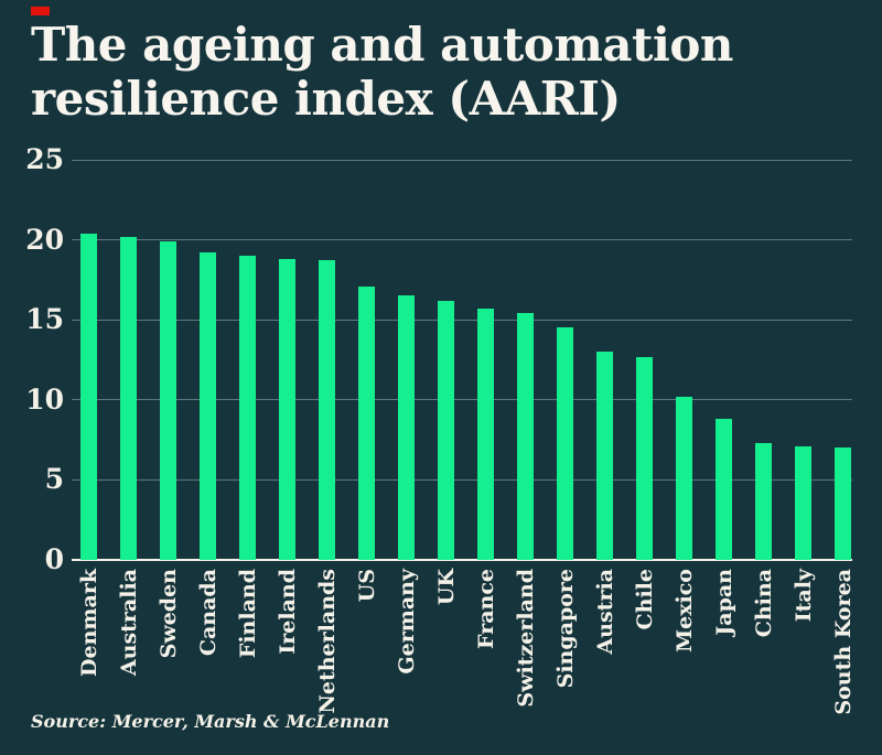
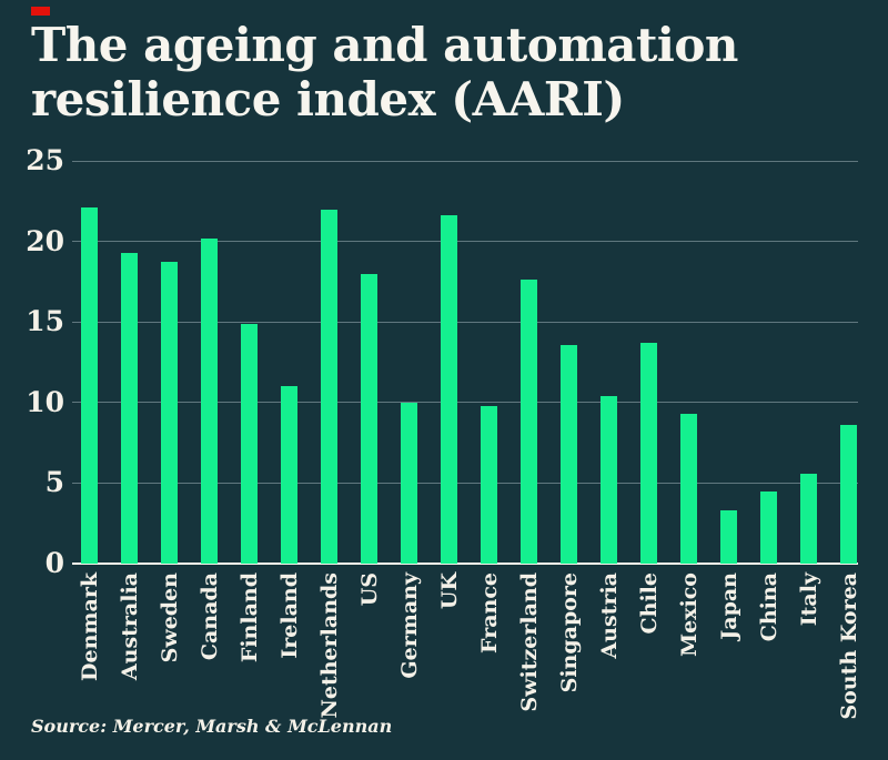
Denmark: 20.4 -> 22.1
Australia: 20.2 -> 19.3
Sweden: 19.9 -> 18.7
Canada: 19.2 -> 20.2
Finland: 19.0 -> 14.9
Ireland: 18.8 -> 11.0
Netherlands: 18.7 -> 22.0
US: 17.1 -> 18.0
Germany: 16.5 -> 10.0
UK: 16.2 -> 21.6
France: 15.7 -> 9.8
Switzerland: 15.4 -> 17.6
Singapore: 14.5 -> 13.6
Austria: 13.0 -> 10.4
Chile: 12.7 -> 13.7
Mexico: 10.2 -> 9.3
Japan: 8.8 -> 3.3
China: 7.3 -> 4.5
Italy: 7.1 -> 5.6
South Korea: 7.0 -> 8.6
